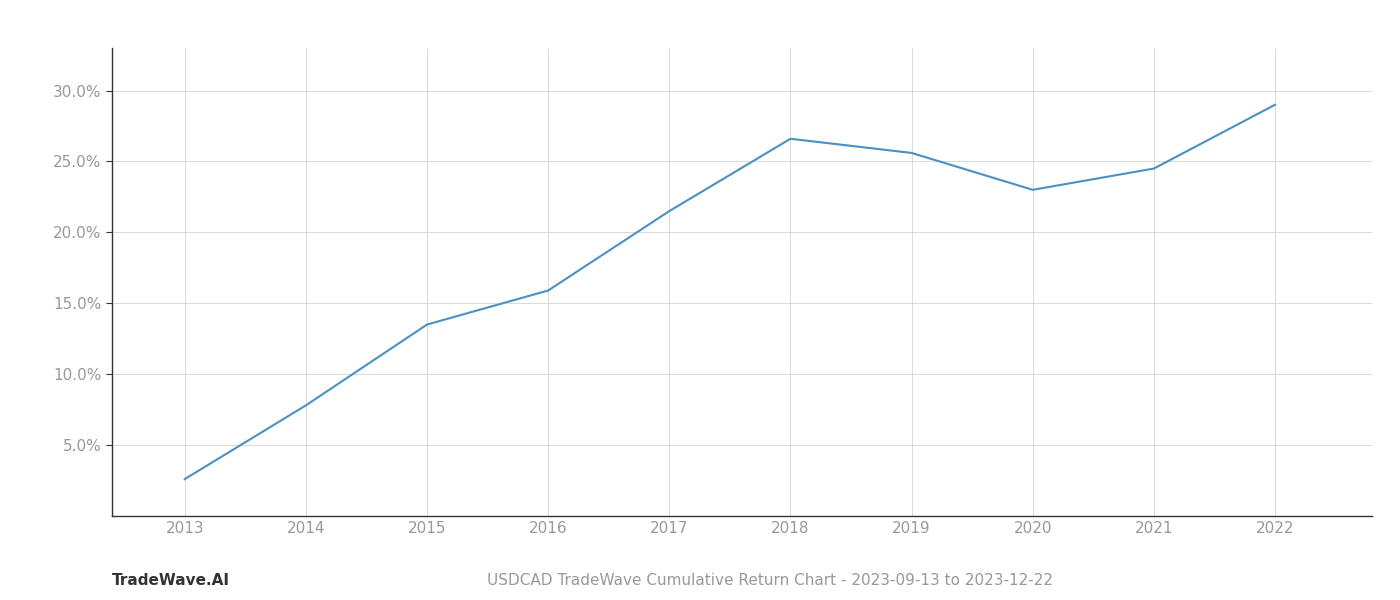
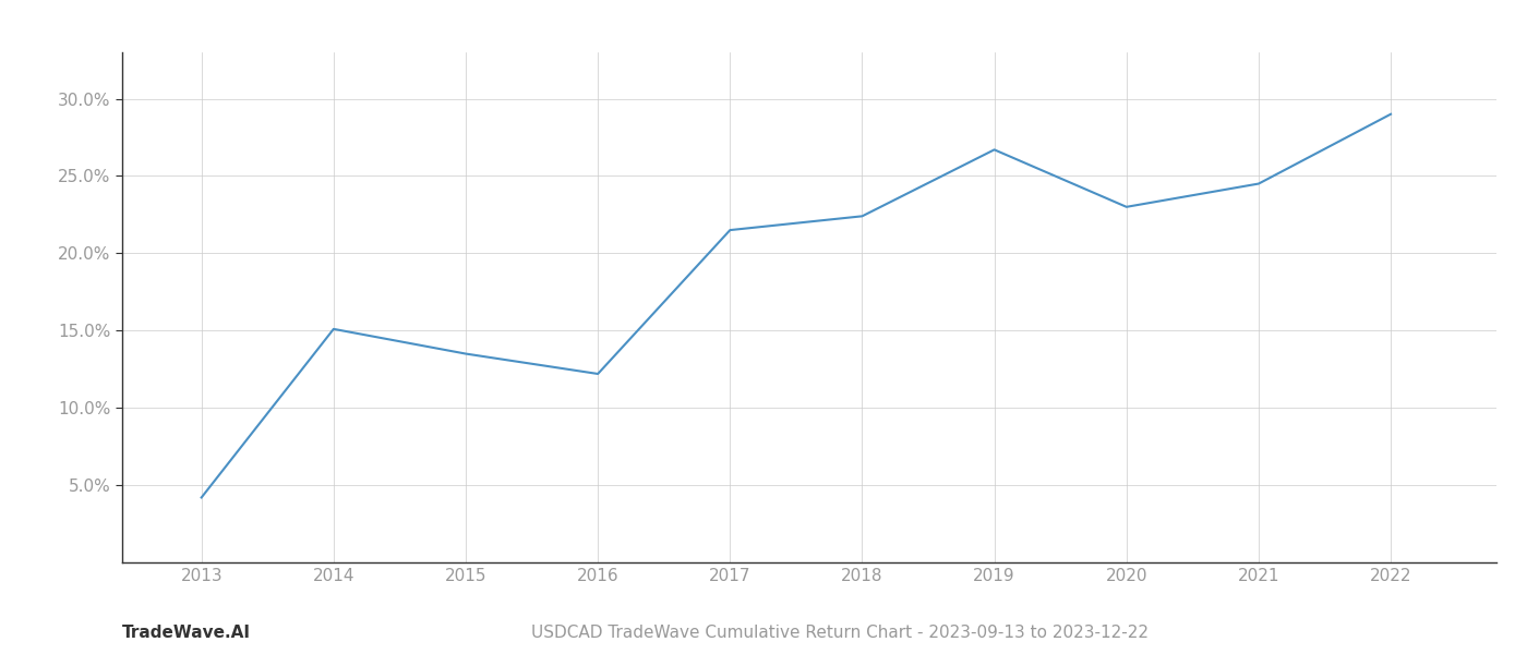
2013: 2.6% -> 4.2%
2014: 7.8% -> 15.1%
2016: 15.9% -> 12.2%
2018: 26.6% -> 22.4%
2019: 25.6% -> 26.7%
